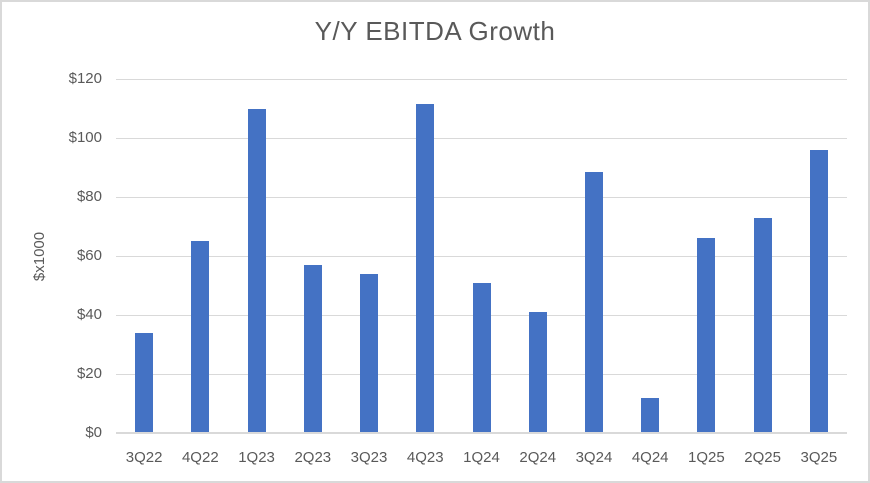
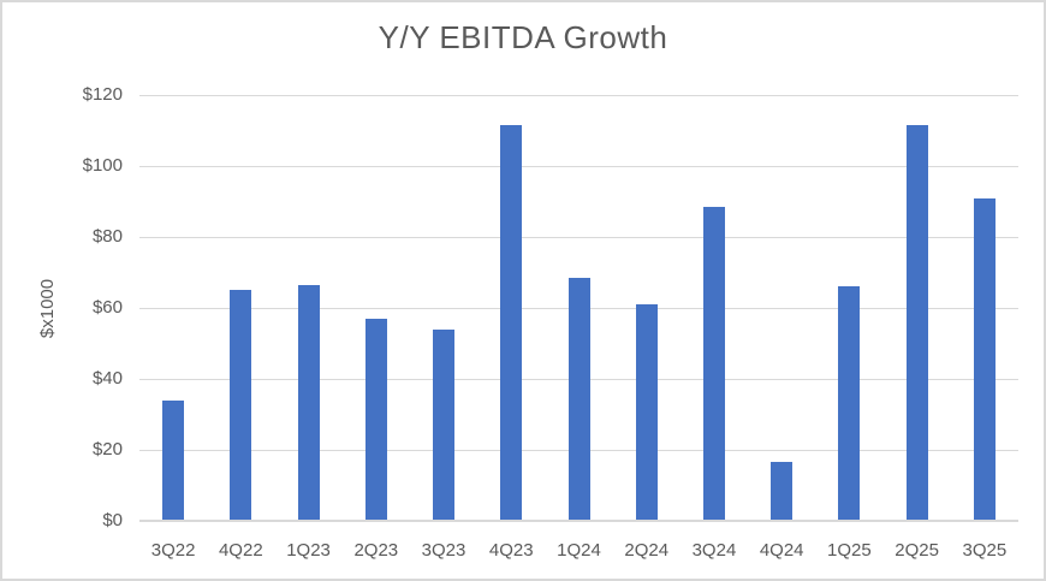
1Q23: $110 -> $66
1Q24: $51 -> $68
2Q24: $41 -> $61
4Q24: $12 -> $16
2Q25: $73 -> $112
3Q25: $96 -> $91
